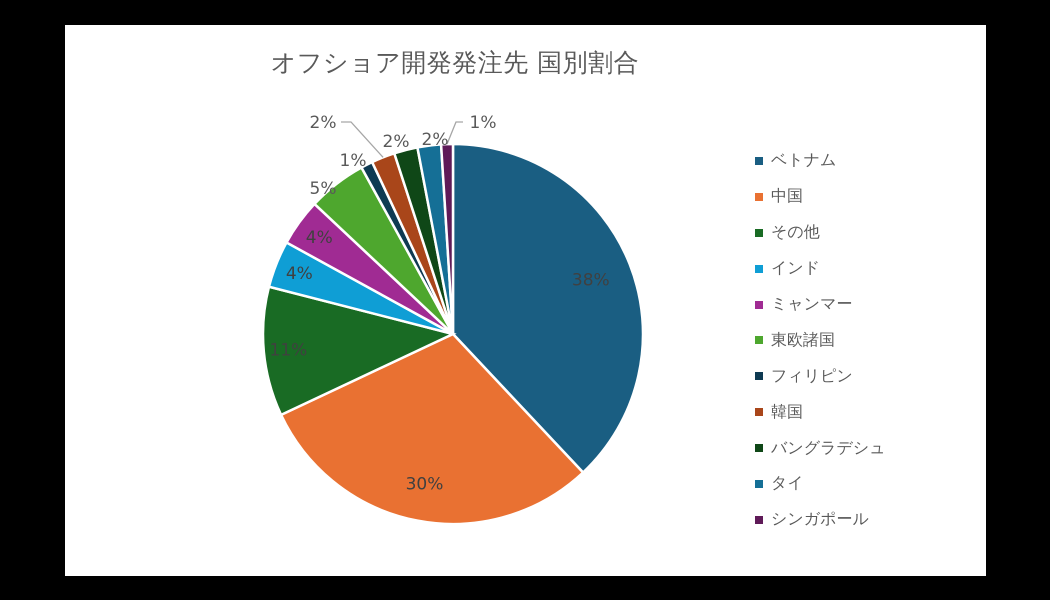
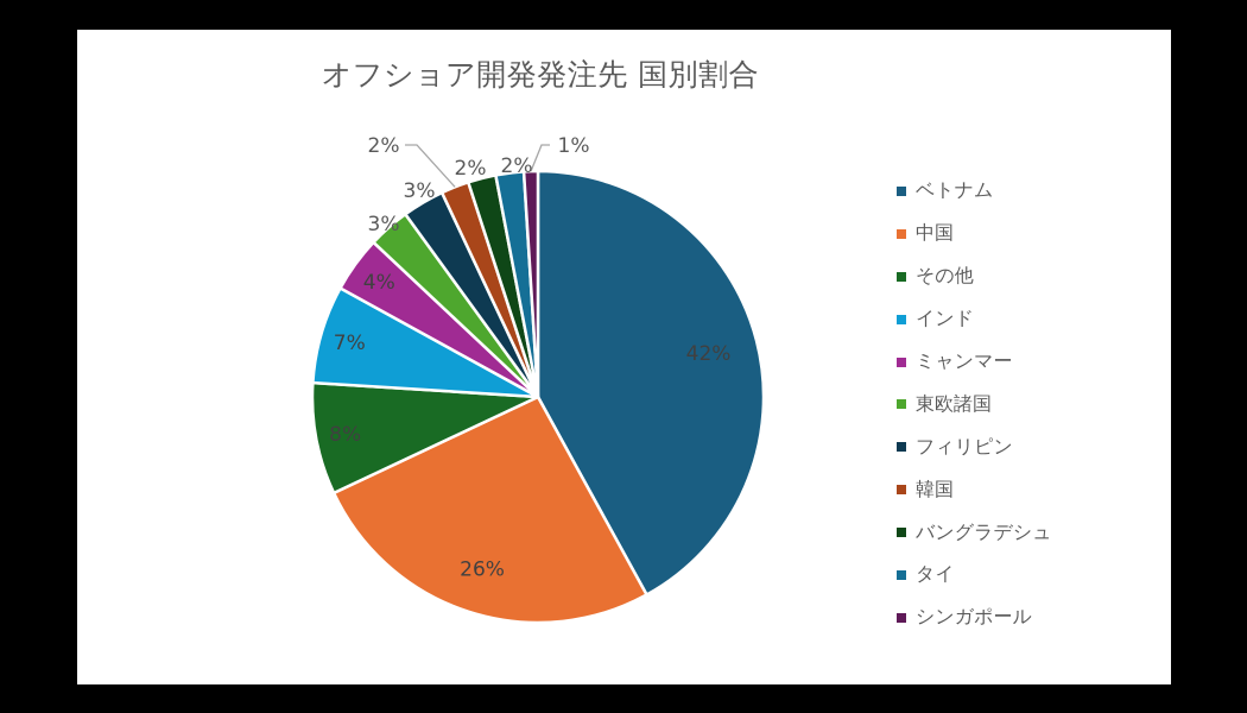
ベトナム: 38% -> 42%
中国: 30% -> 26%
その他: 11% -> 8%
インド: 4% -> 7%
東欧諸国: 5% -> 3%
フィリピン: 1% -> 3%
